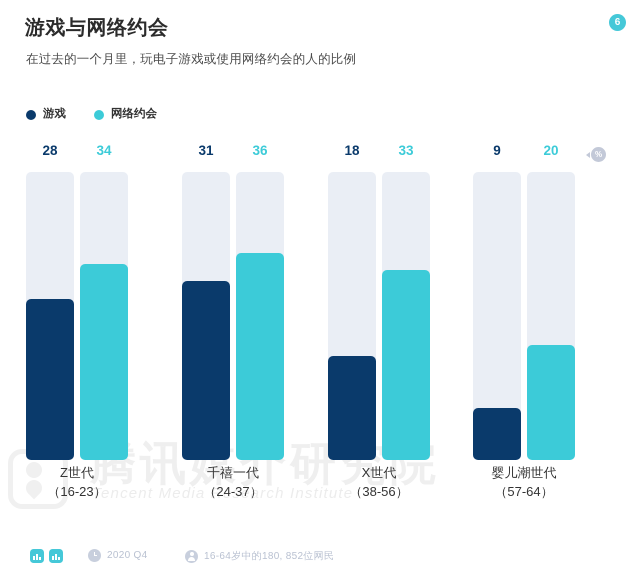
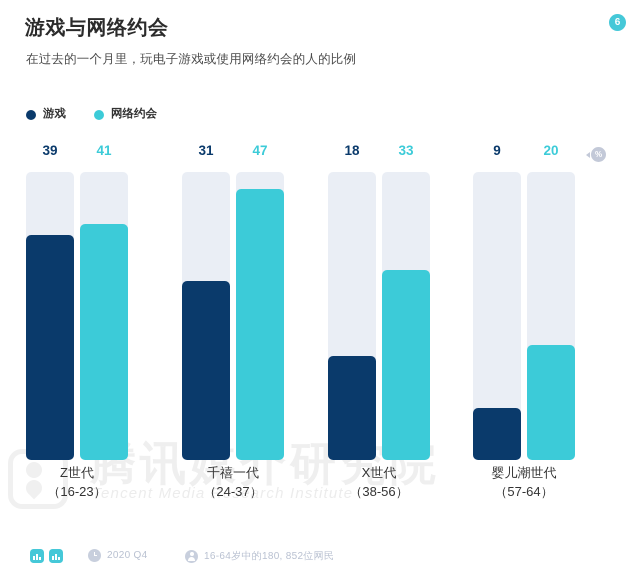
游戏/Z世代: 28 -> 39
网络约会/Z世代: 34 -> 41
网络约会/千禧一代: 36 -> 47
